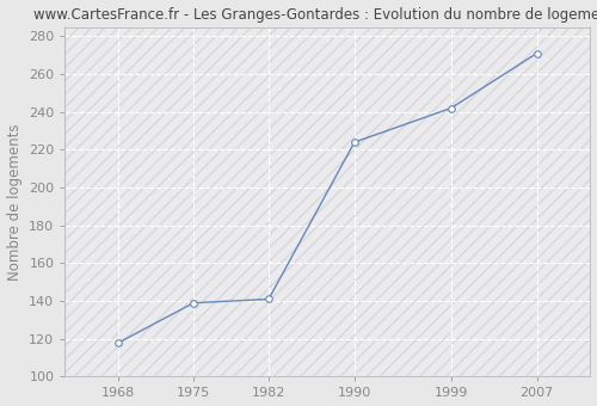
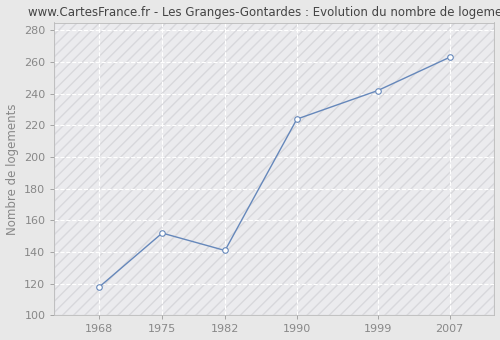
1975: 139 -> 152
2007: 271 -> 263
